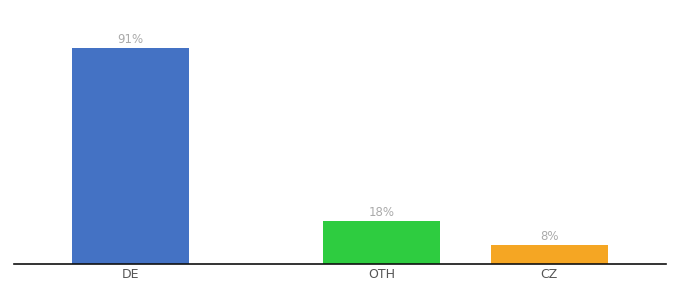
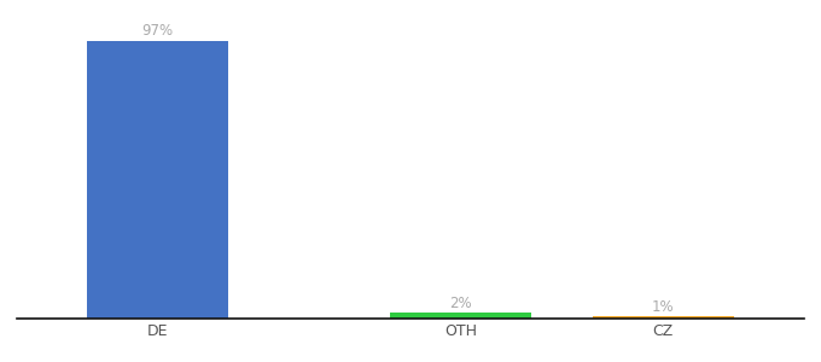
DE: 91% -> 97%
OTH: 18% -> 2%
CZ: 8% -> 1%
